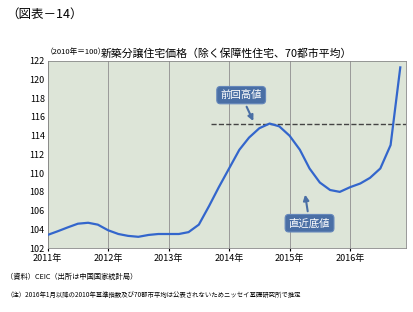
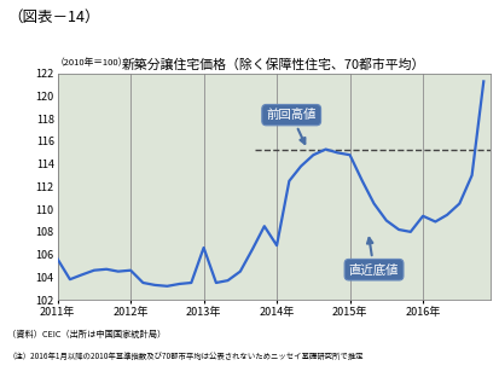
2011年: 103.4 -> 105.6
2012年: 103.9 -> 104.6
2013年: 103.5 -> 106.6
2014年: 110.5 -> 106.8
2015年: 114.0 -> 114.8
2016年: 108.5 -> 109.4
